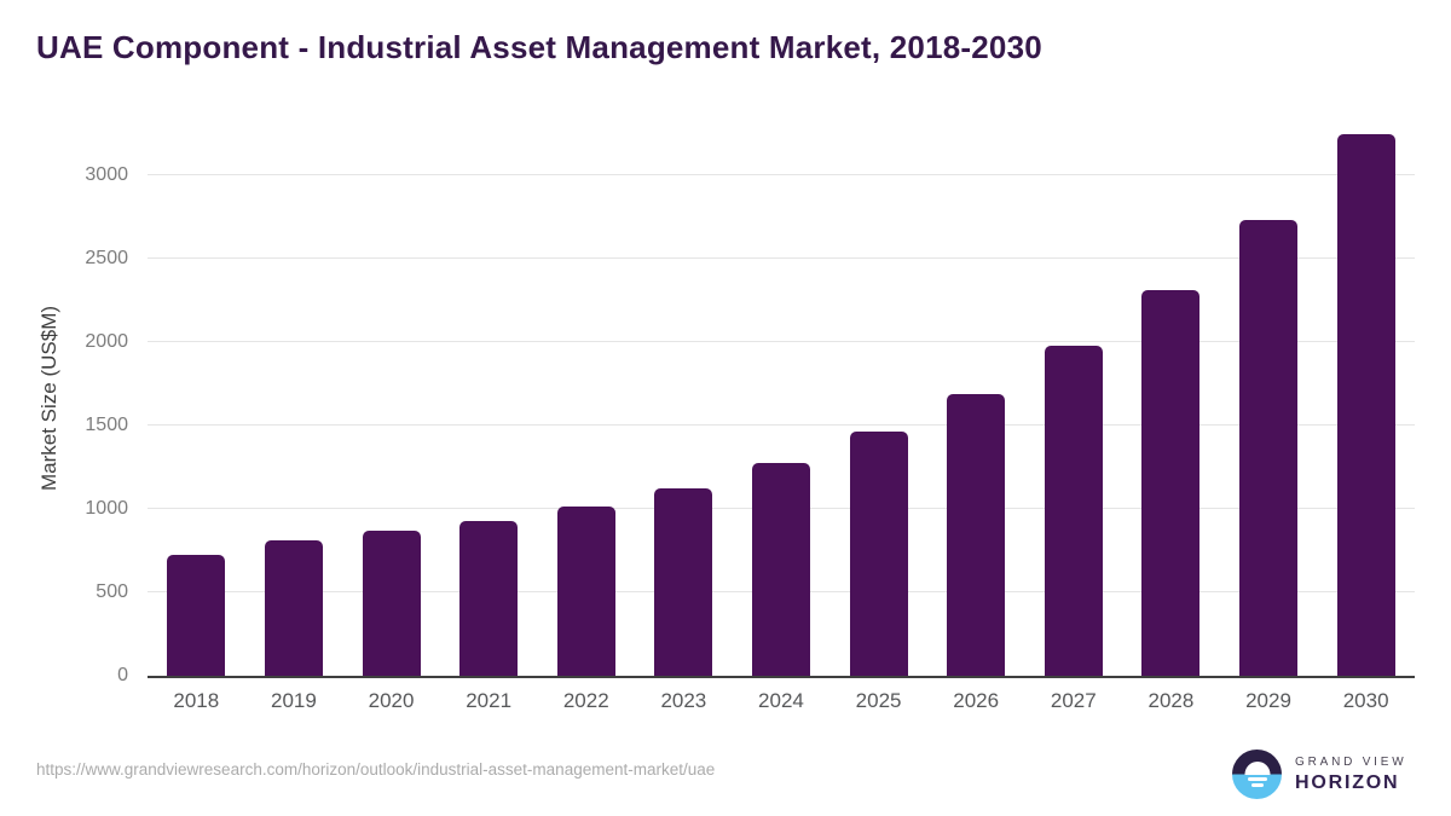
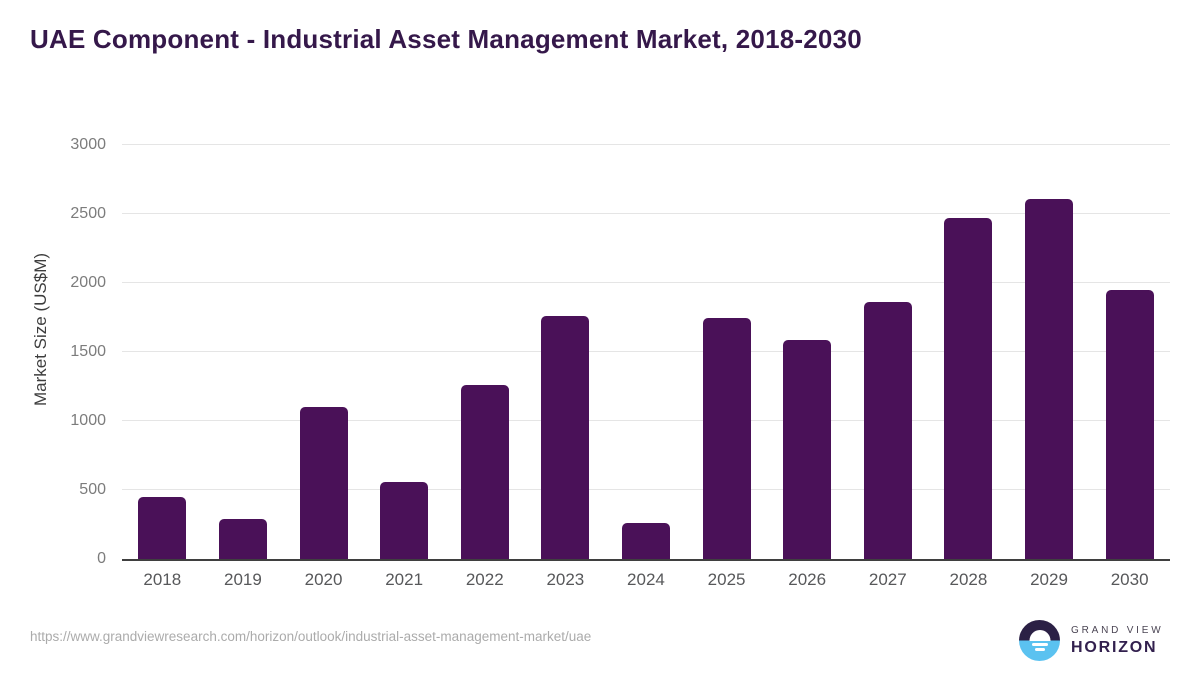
2018: 720 -> 450
2019: 810 -> 290
2020: 870 -> 1100
2021: 930 -> 560
2022: 1020 -> 1260
2023: 1120 -> 1760
2024: 1280 -> 260
2025: 1460 -> 1750
2026: 1690 -> 1590
2027: 1980 -> 1860
2028: 2320 -> 2470
2029: 2730 -> 2610
2030: 3240 -> 1950
